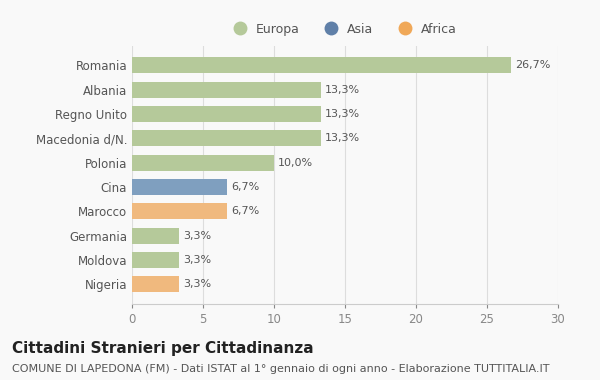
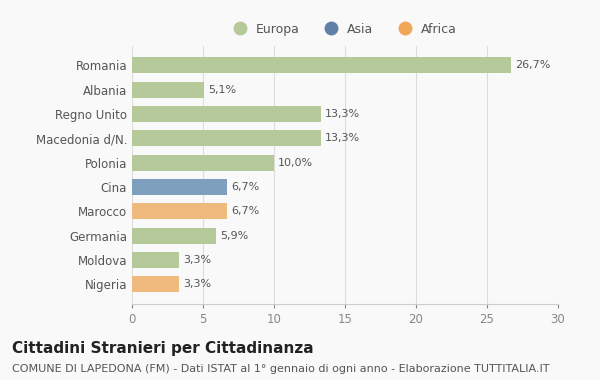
Albania: 13,3% -> 5,1%
Germania: 3,3% -> 5,9%
